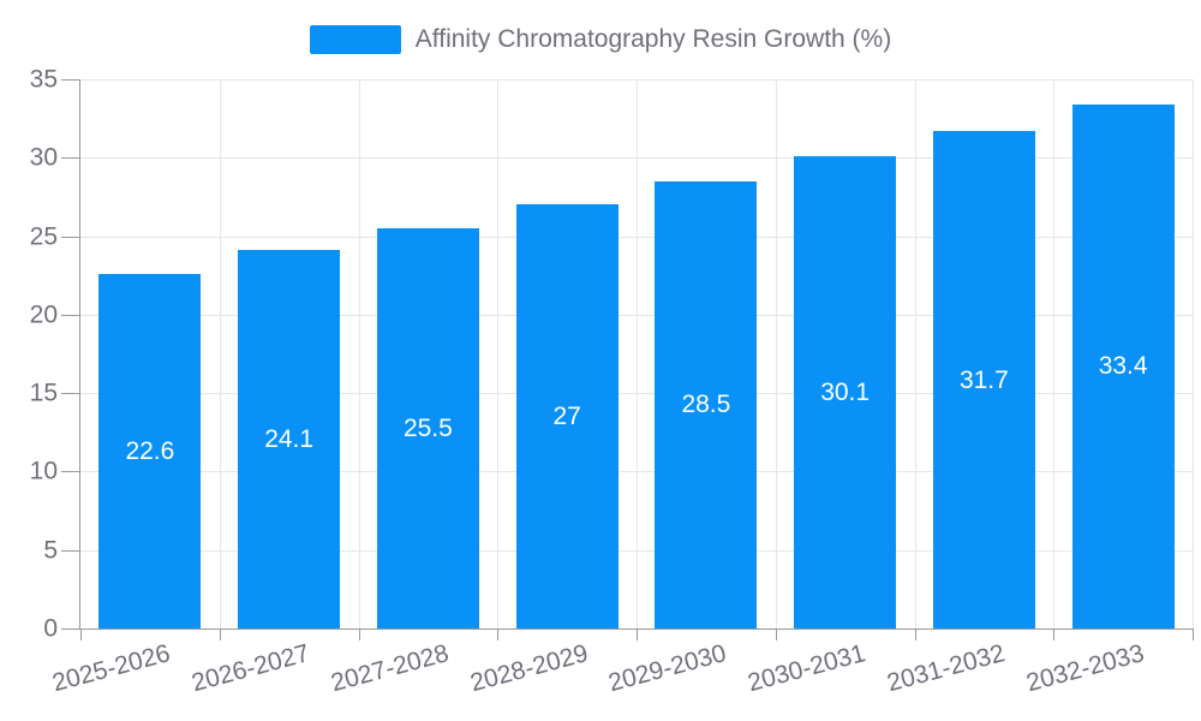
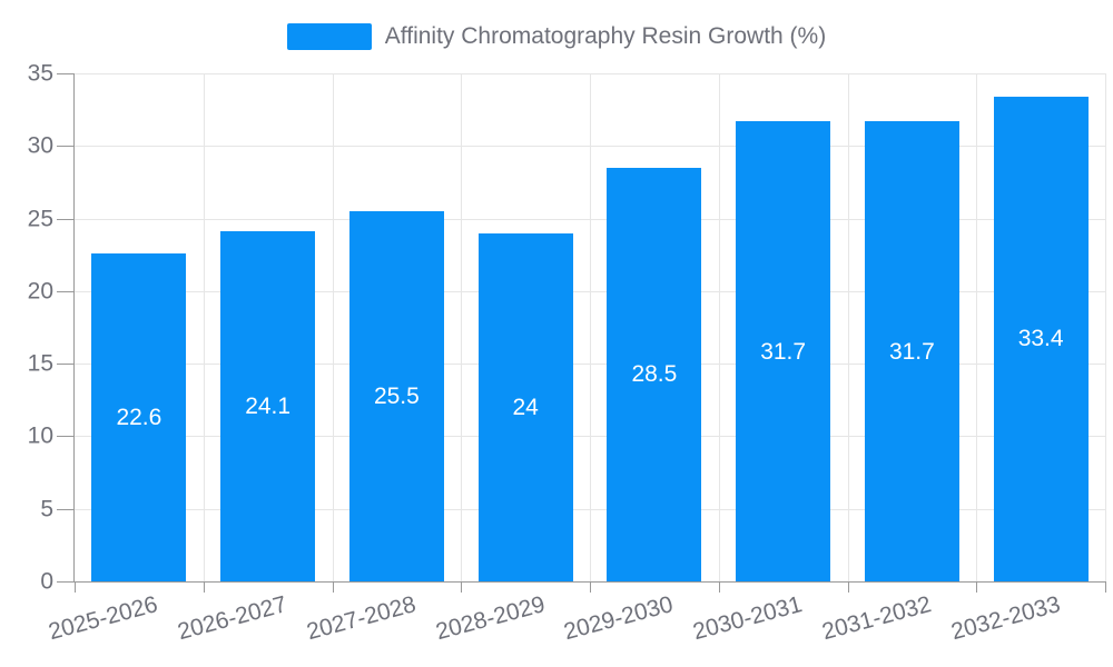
2028-2029: 27 -> 24
2030-2031: 30.1 -> 31.7
